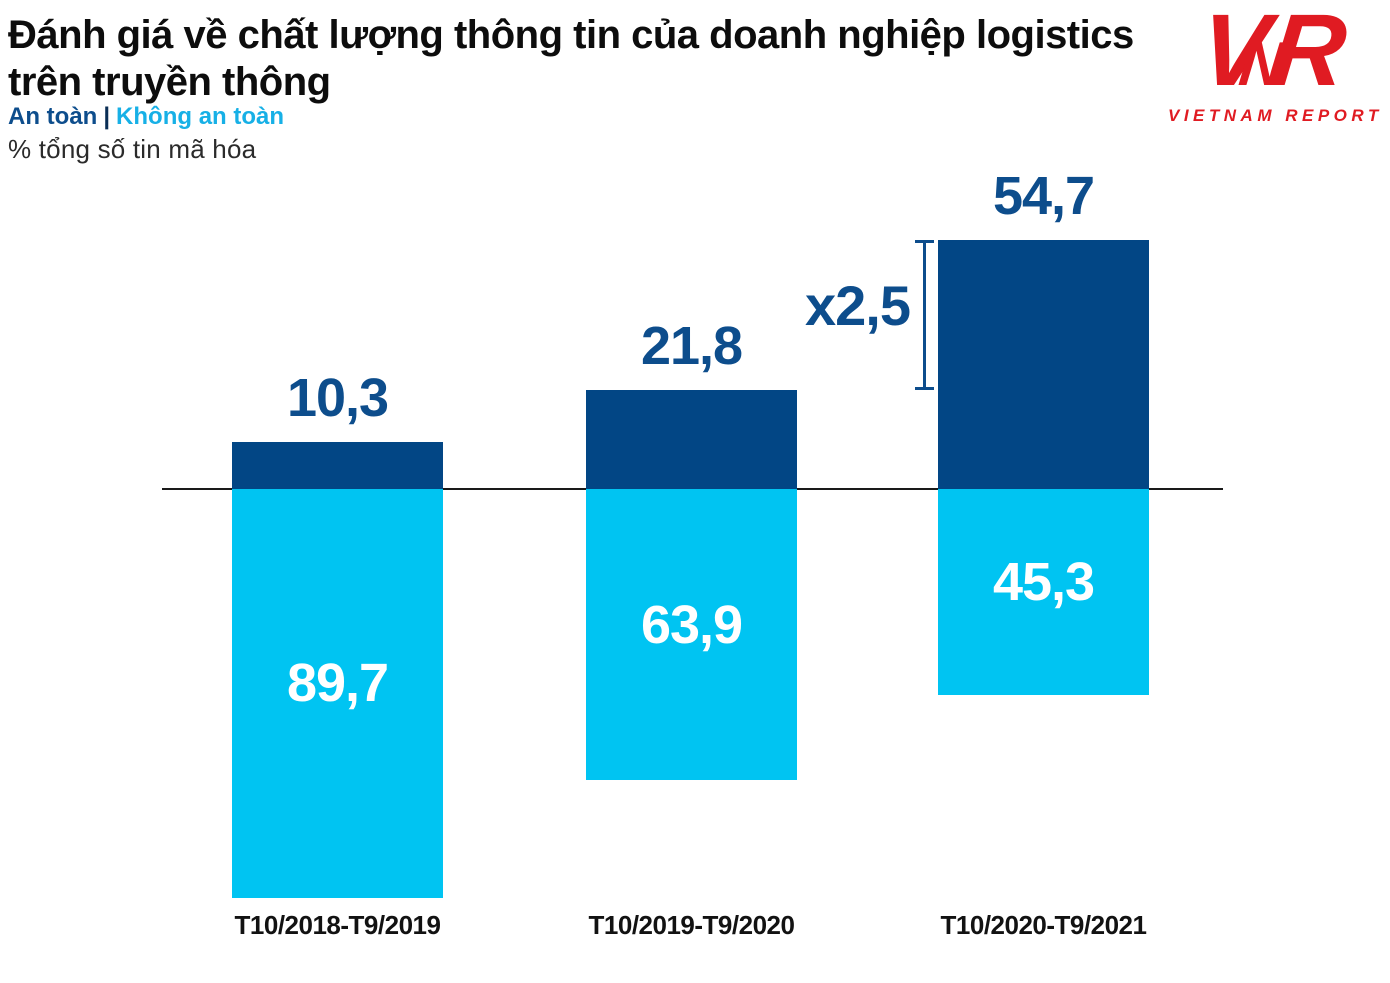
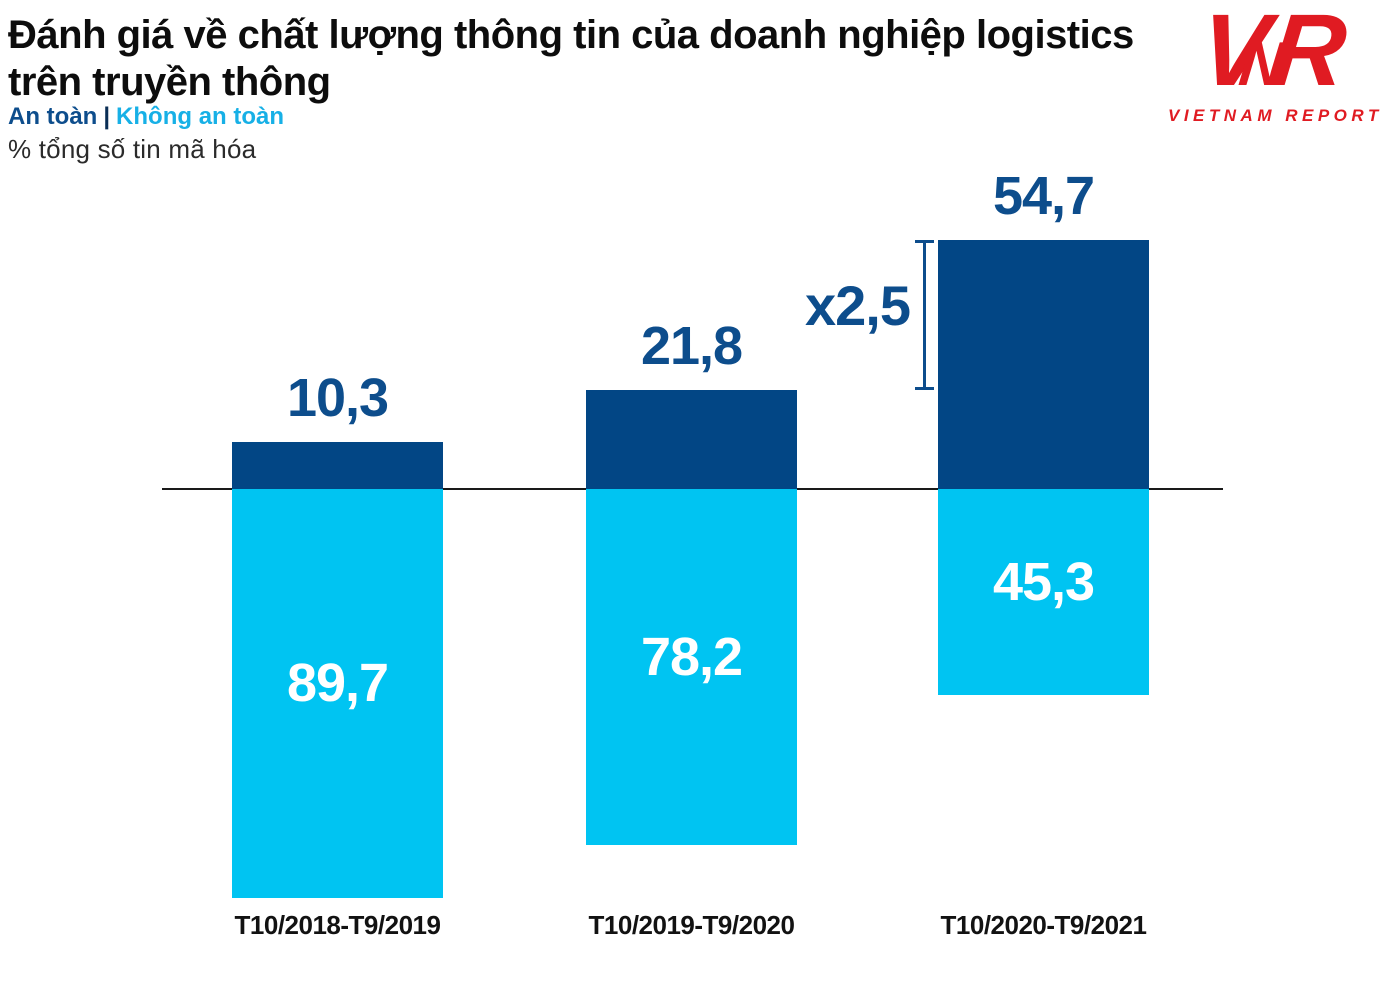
Không an toàn/T10/2019-T9/2020: 63,9 -> 78,2
